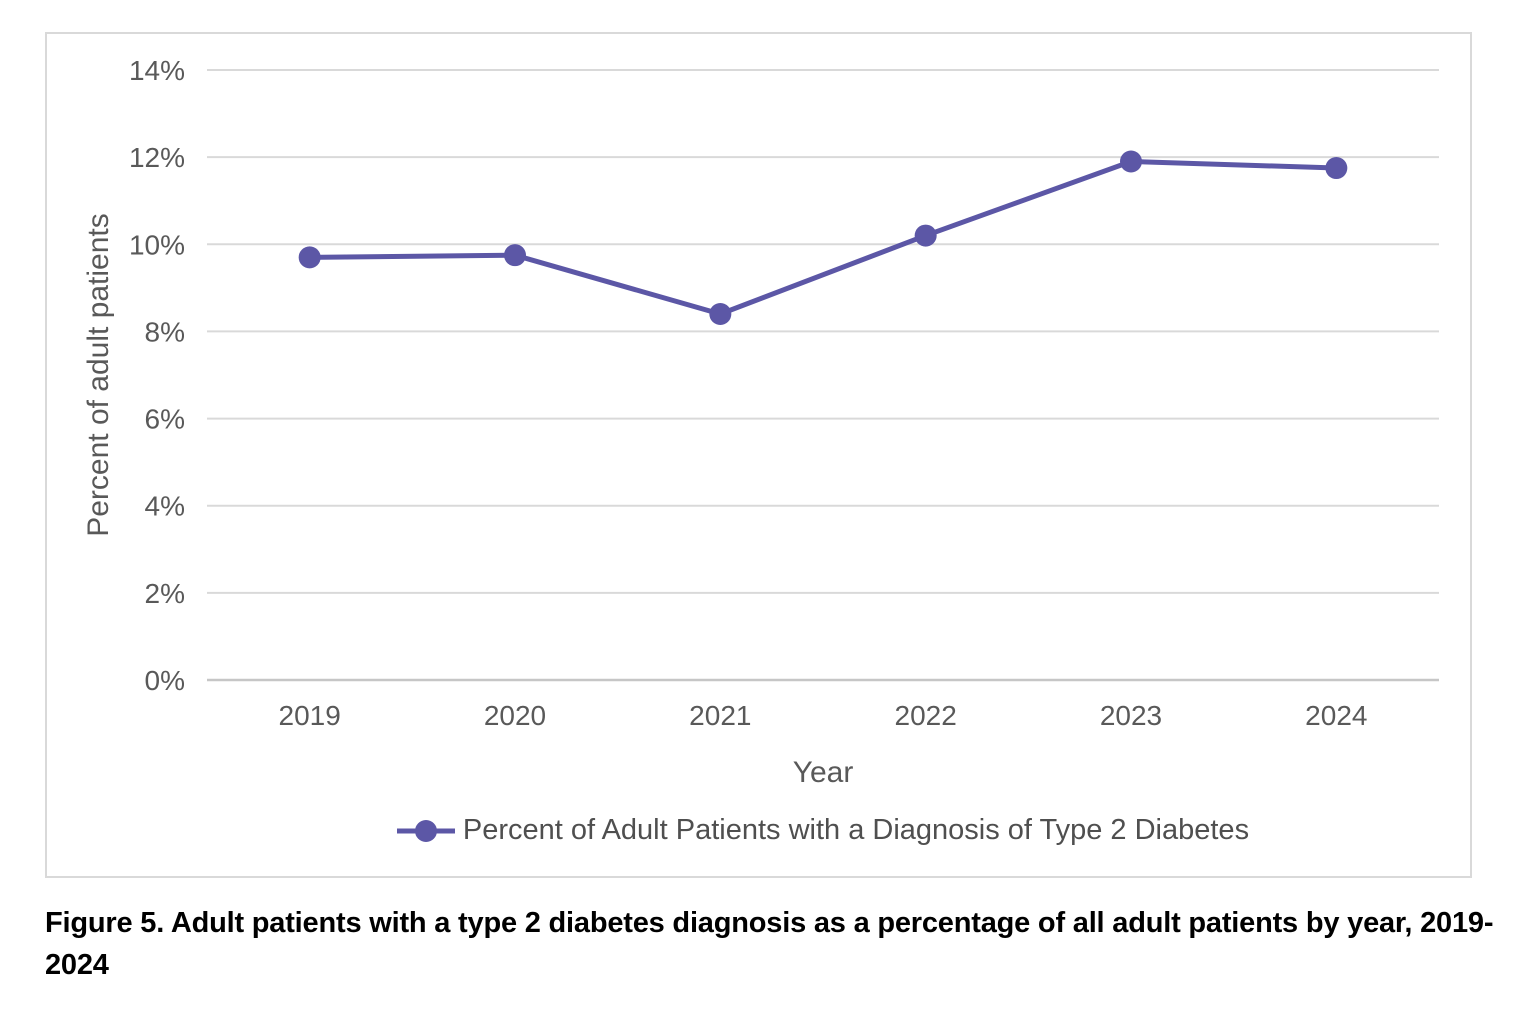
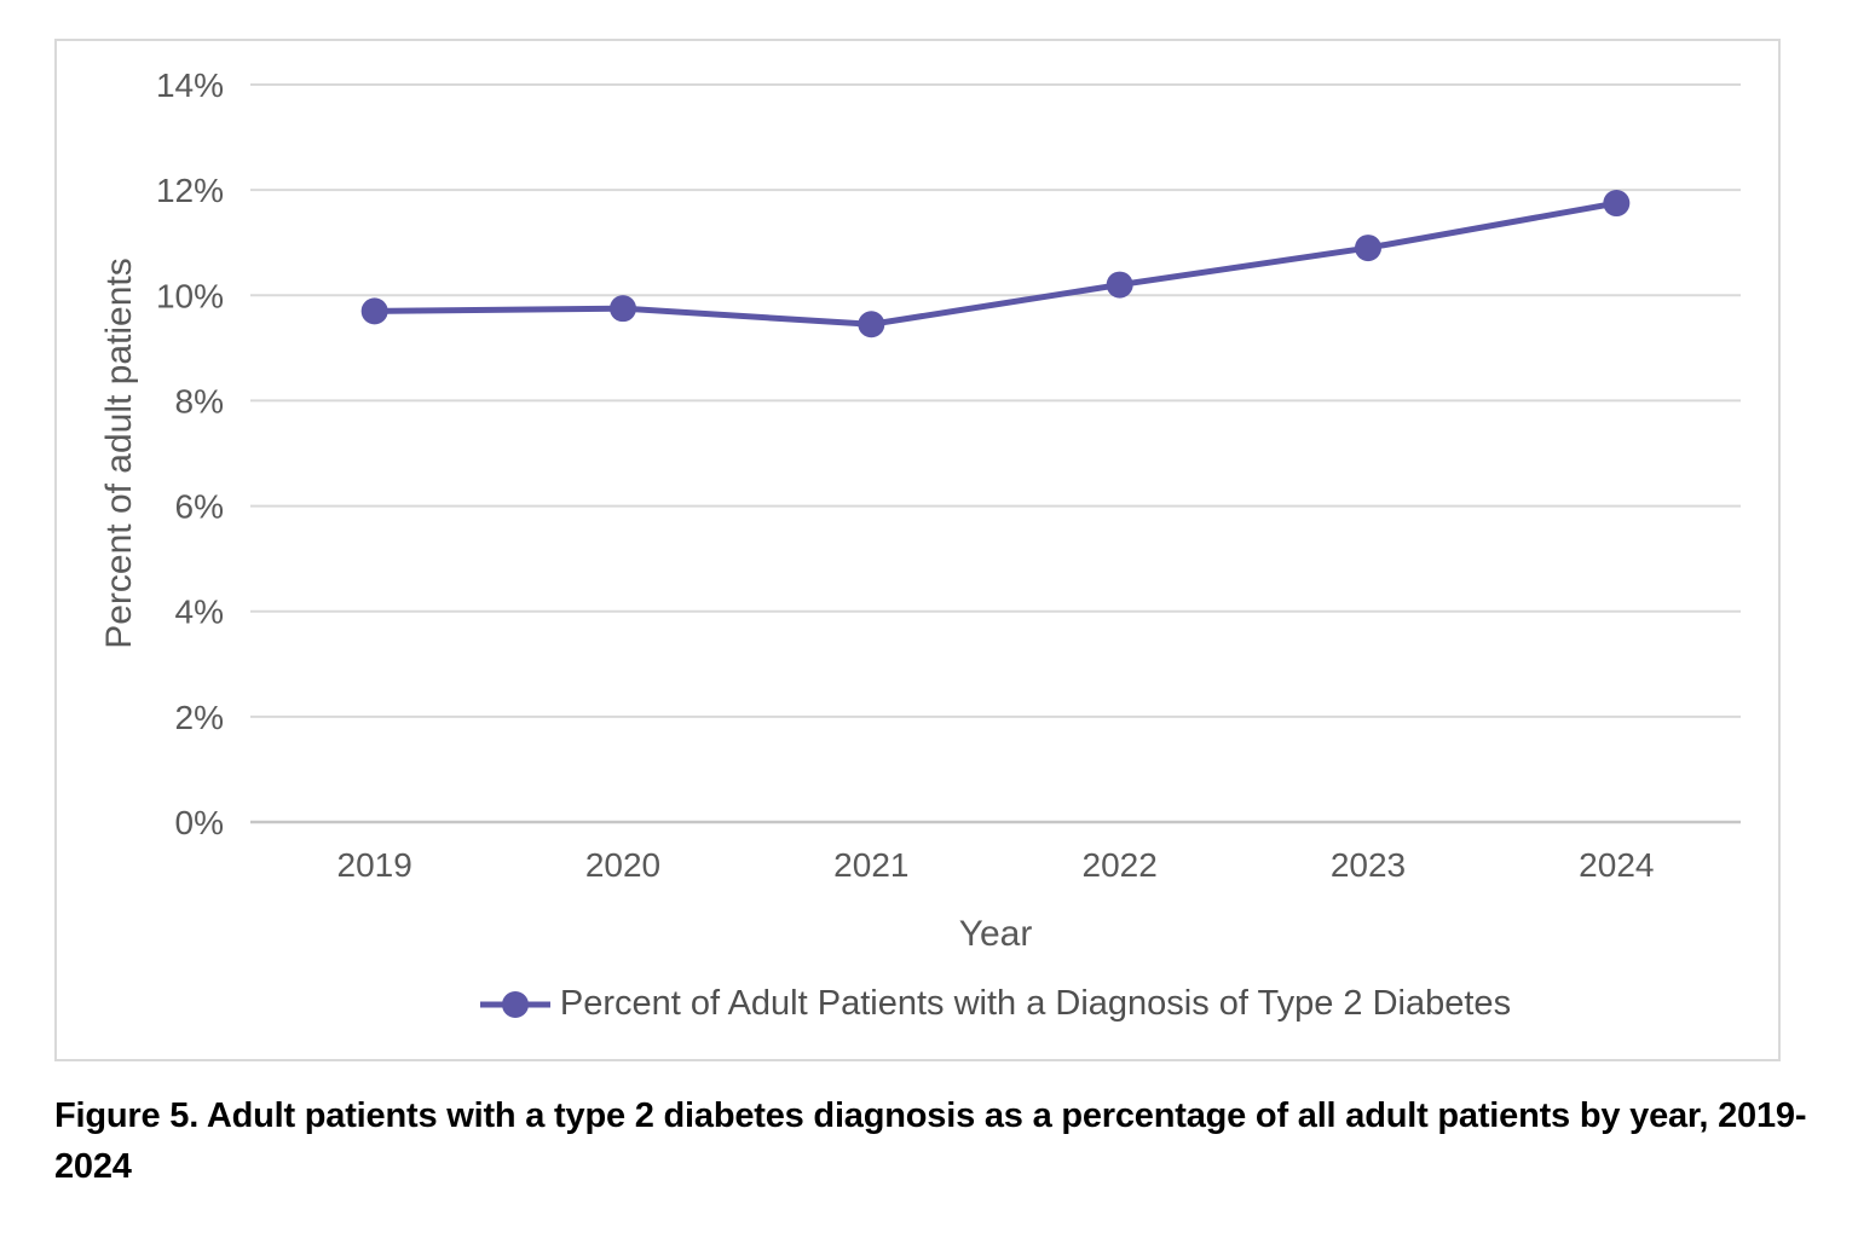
2021: 8.4% -> 9.4%
2023: 11.9% -> 10.9%
